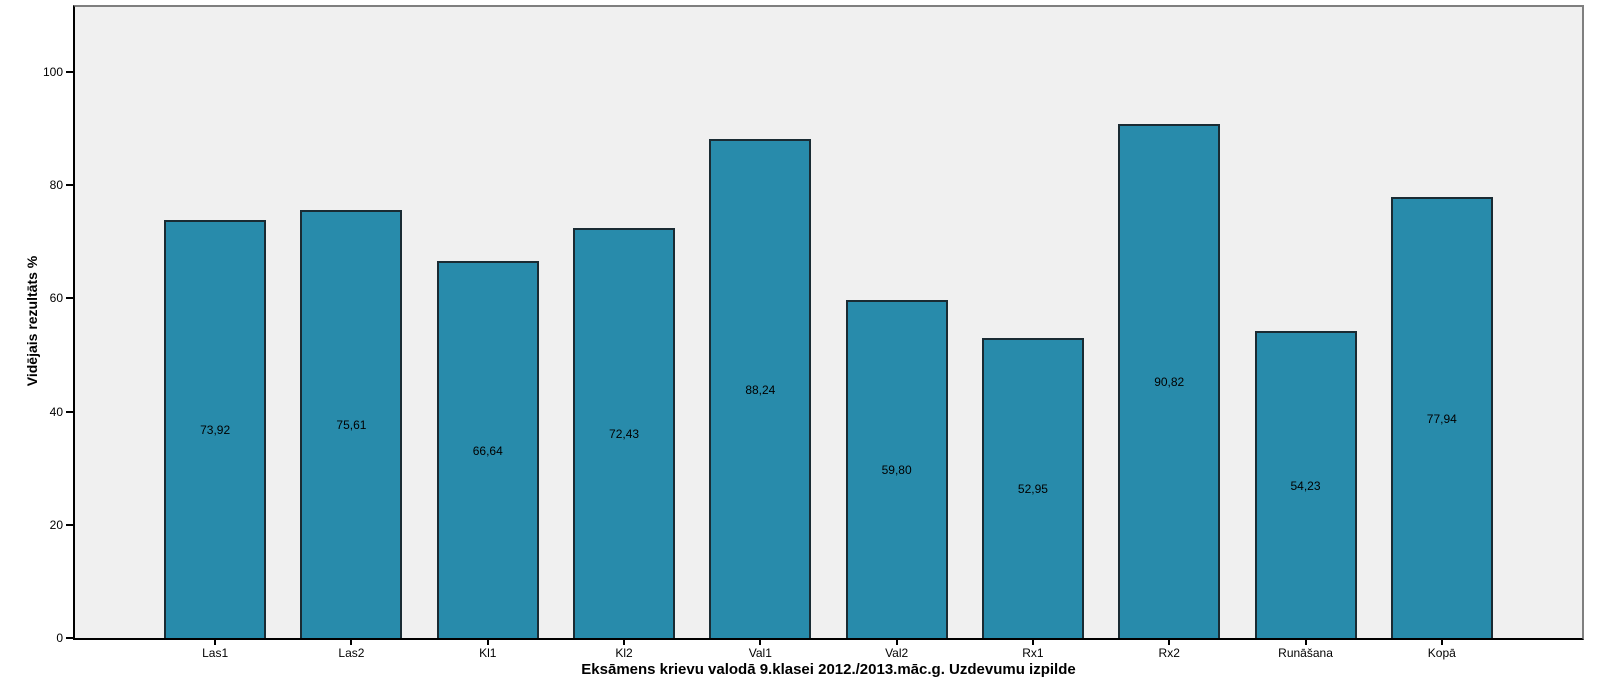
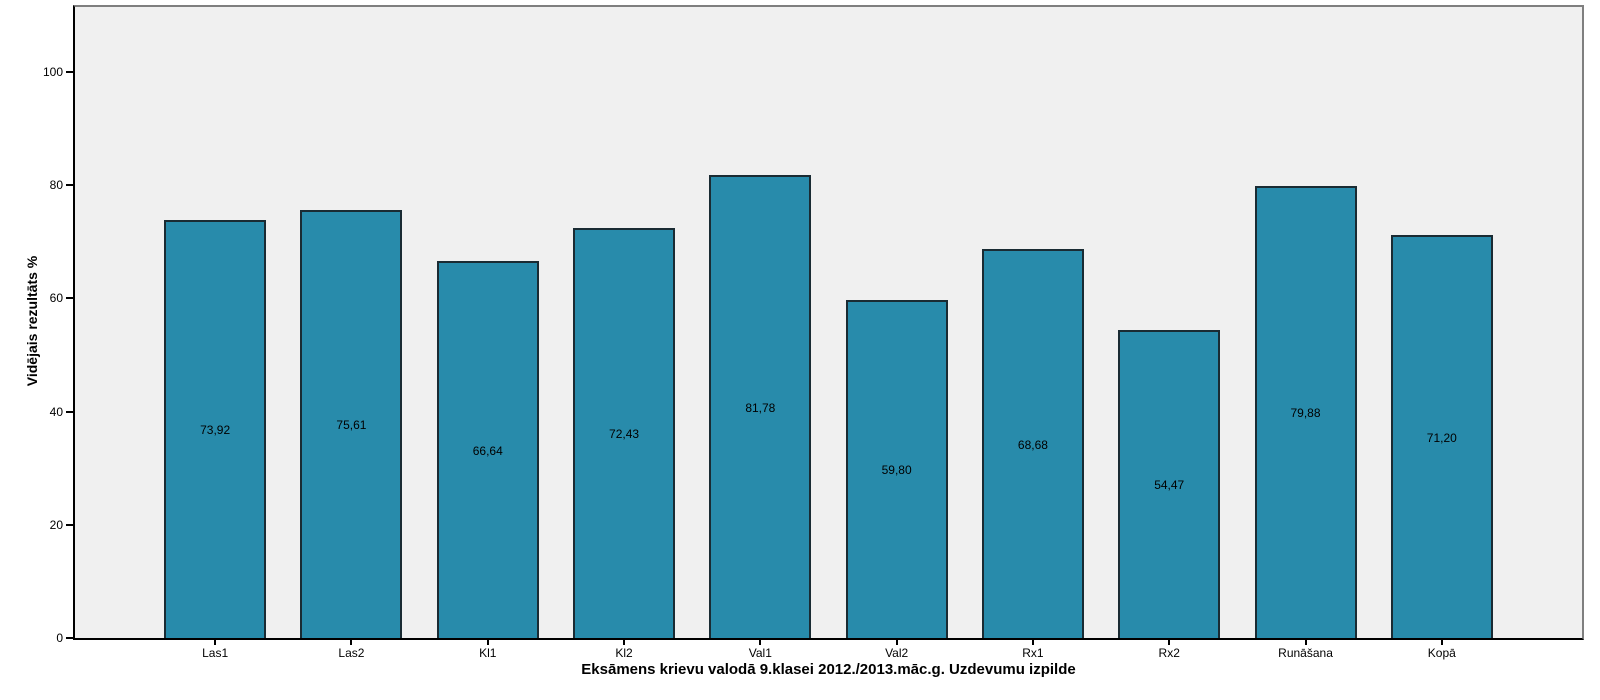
Val1: 88,24 -> 81,78
Rx1: 52,95 -> 68,68
Rx2: 90,82 -> 54,47
Runāšana: 54,23 -> 79,88
Kopā: 77,94 -> 71,20
